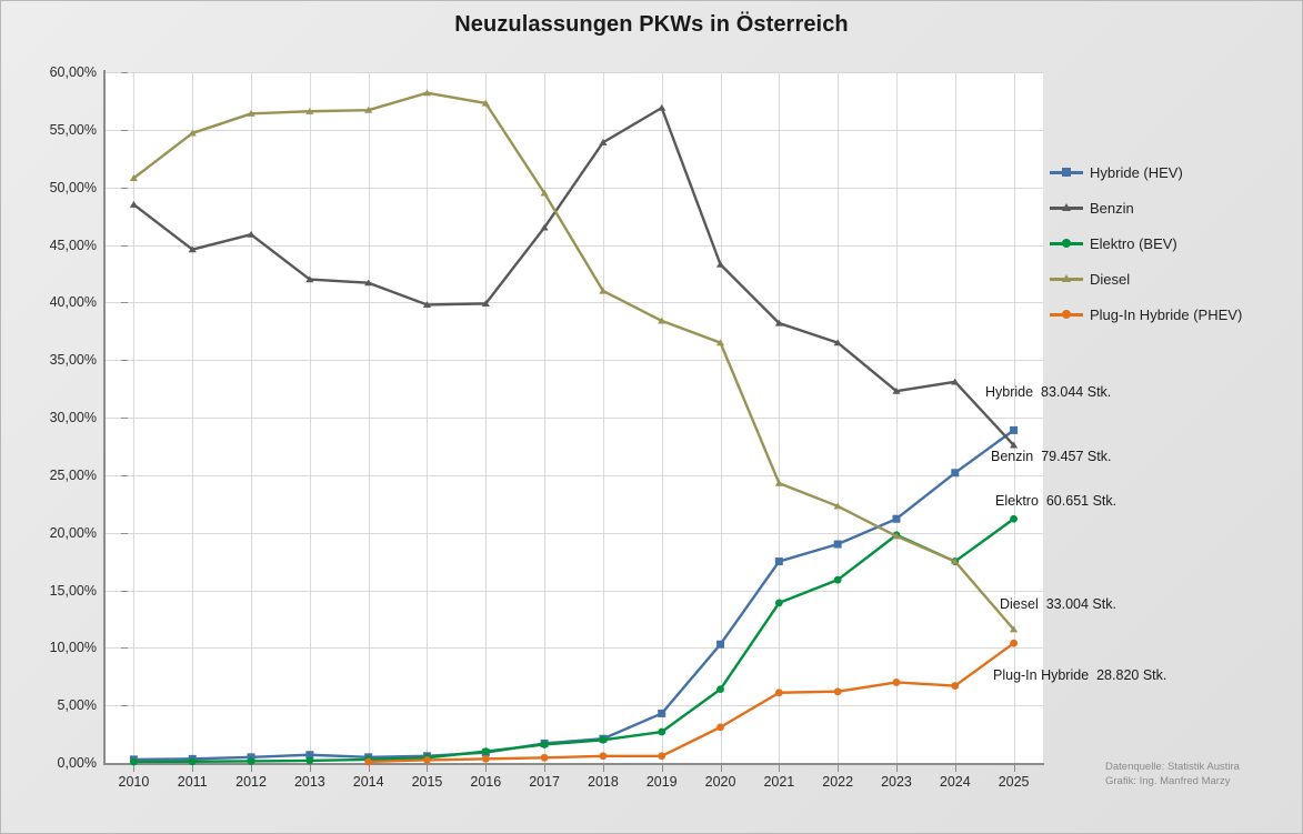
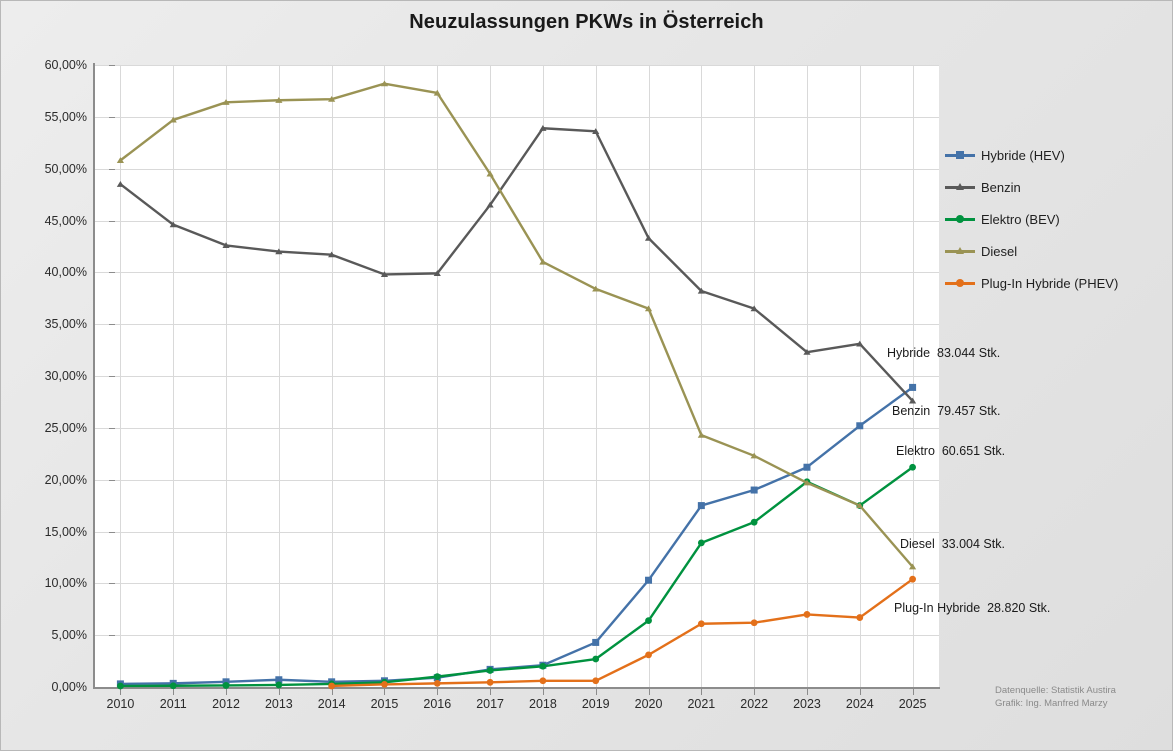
Benzin/2012: 45,9% -> 42,6%
Benzin/2019: 56,9% -> 53,6%
